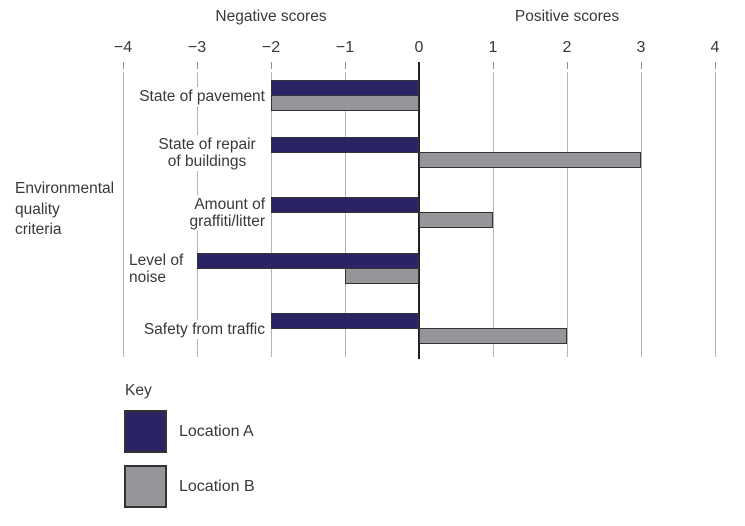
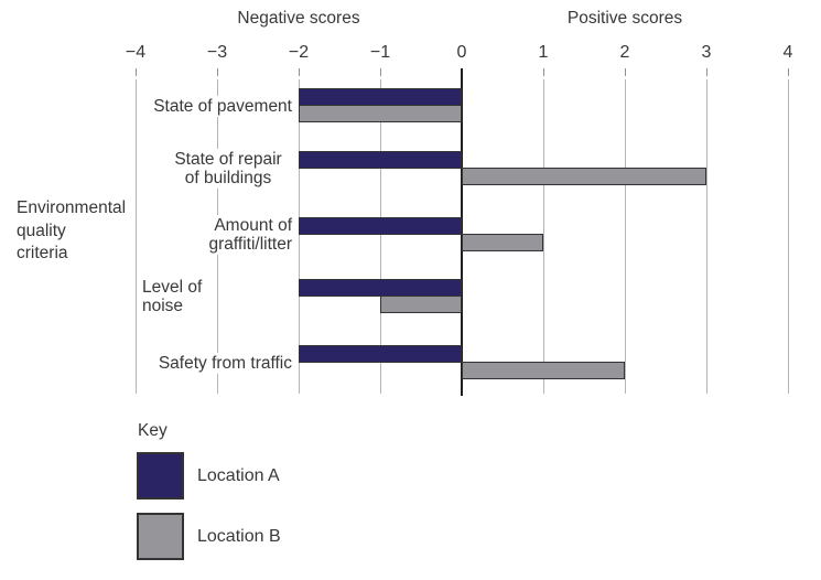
Location A/Level of noise: -3 -> -2
